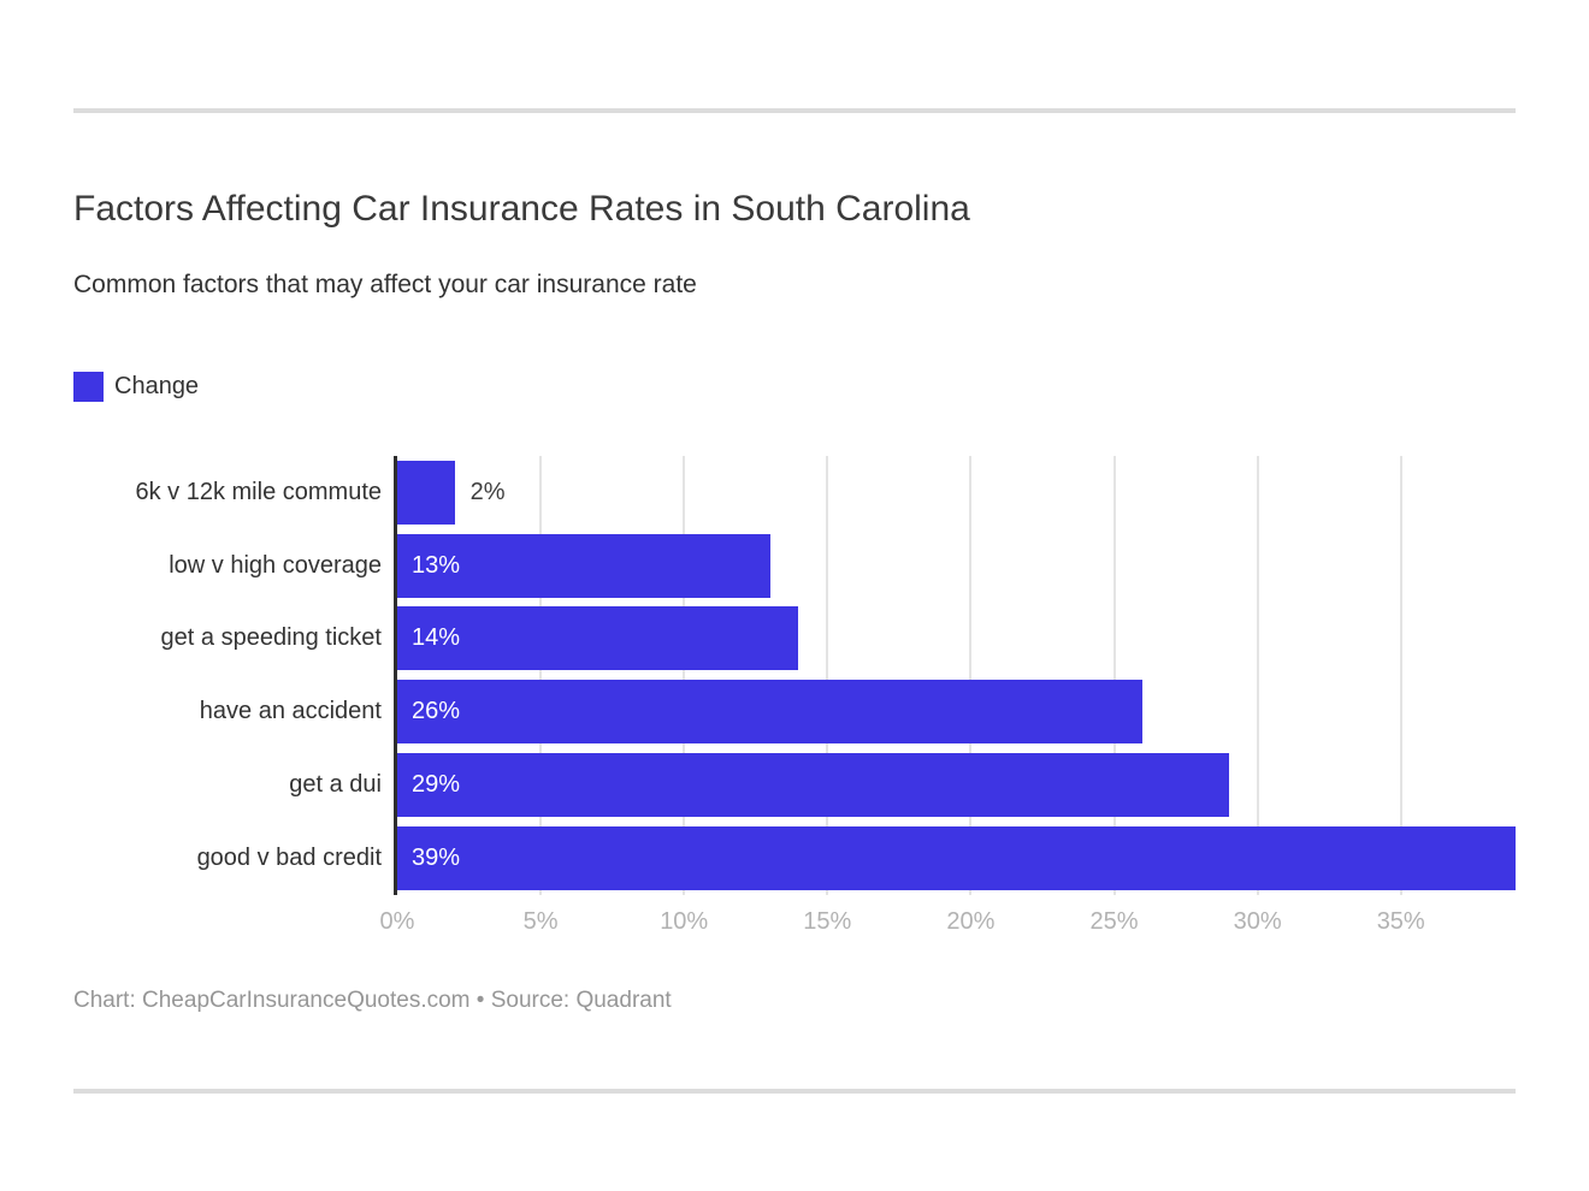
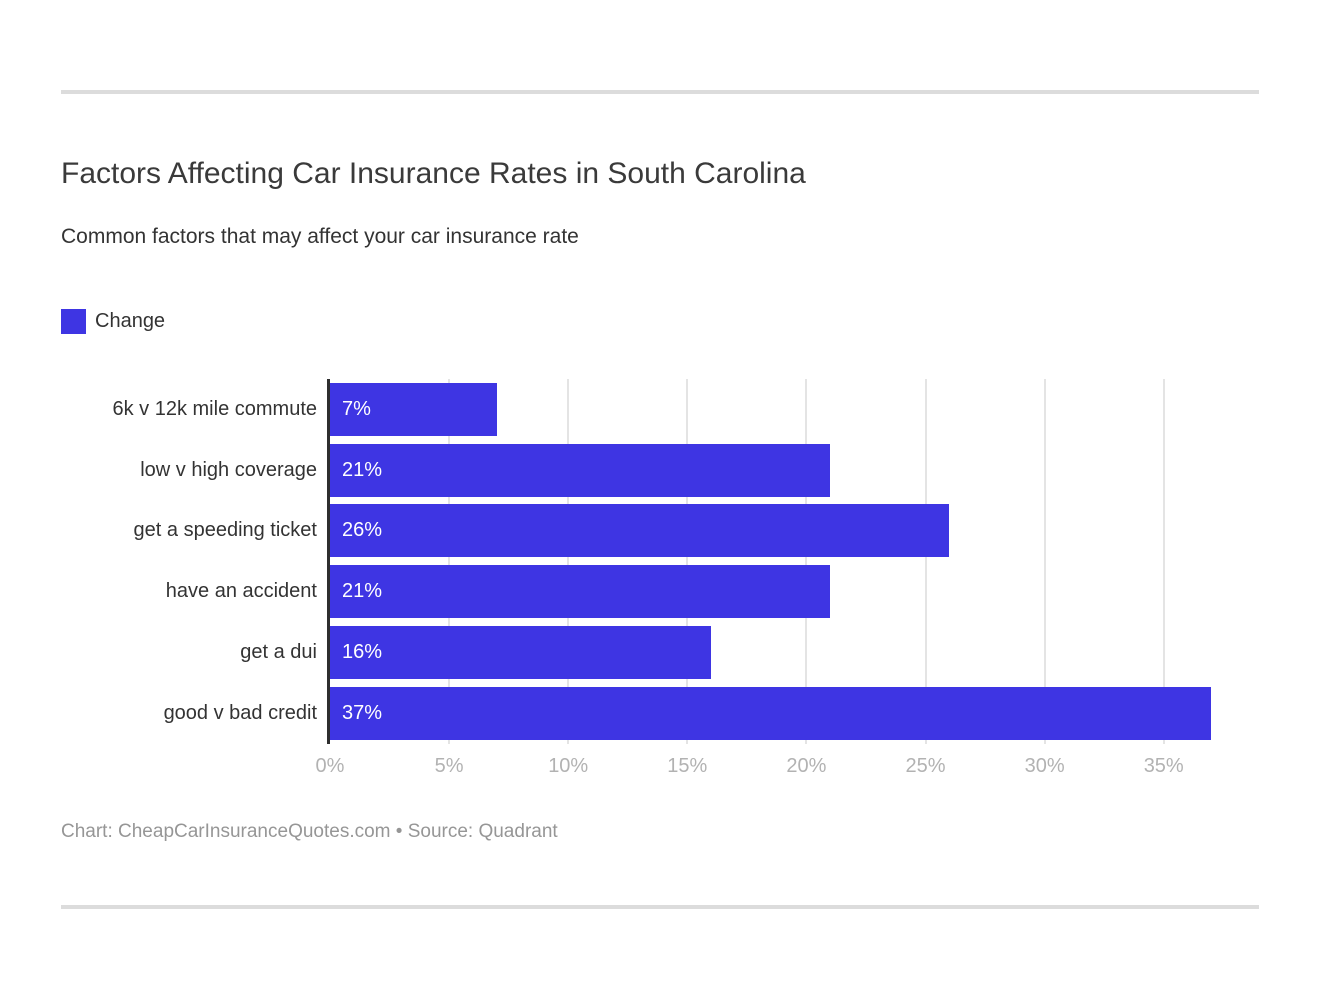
6k v 12k mile commute: 2% -> 7%
low v high coverage: 13% -> 21%
get a speeding ticket: 14% -> 26%
have an accident: 26% -> 21%
get a dui: 29% -> 16%
good v bad credit: 39% -> 37%
